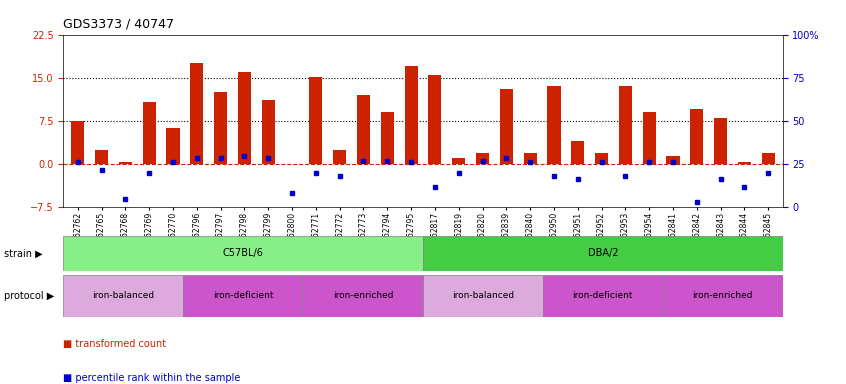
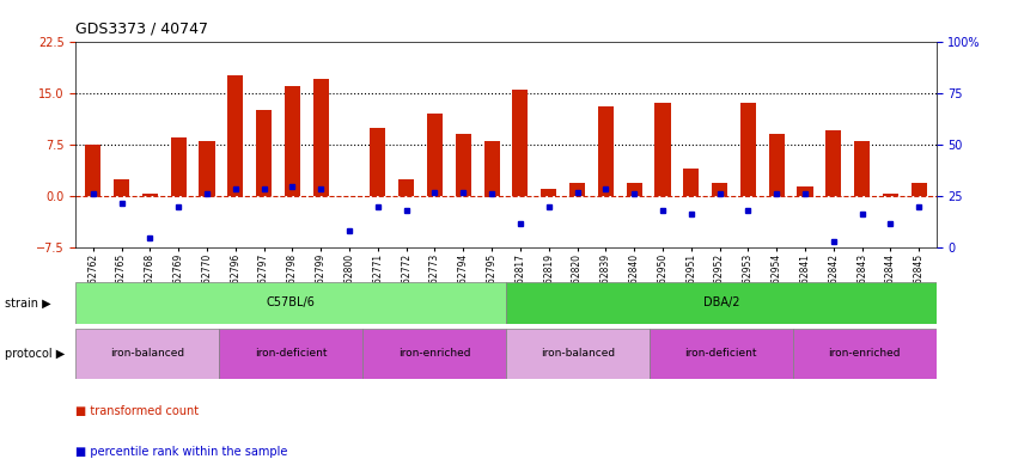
GSM262769: 10.8 -> 8.5
GSM262770: 6.2 -> 8.0
GSM262799: 11.2 -> 17.0
GSM262771: 15.2 -> 10.0
GSM262795: 17.0 -> 8.0
